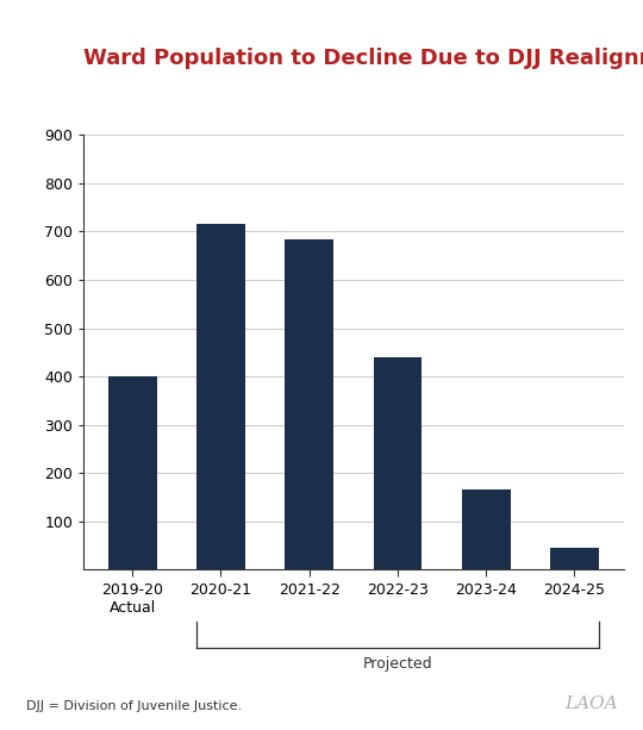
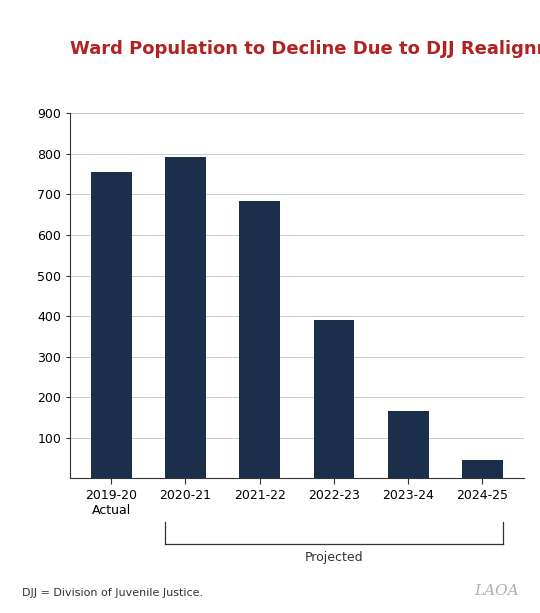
2019-20 Actual: 400 -> 755
2020-21: 715 -> 792
2022-23: 440 -> 390
